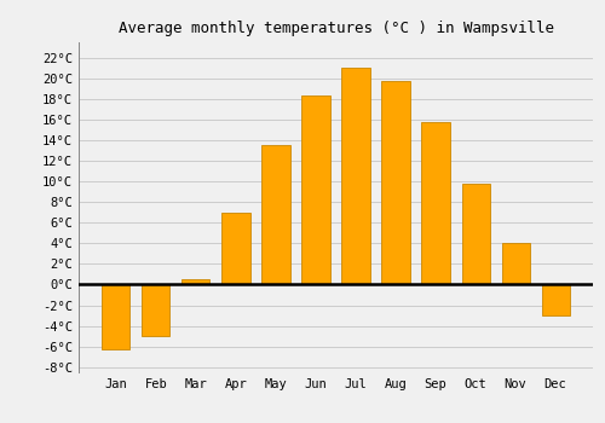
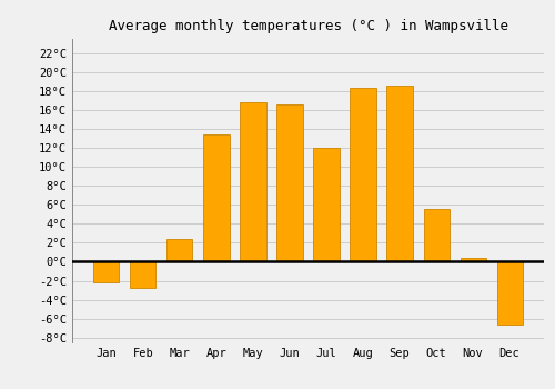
Jan: -6.3°C -> -2.2°C
Feb: -5.0°C -> -2.8°C
Mar: 0.5°C -> 2.4°C
Apr: 7.0°C -> 13.4°C
May: 13.5°C -> 16.8°C
Jun: 18.3°C -> 16.6°C
Jul: 21.0°C -> 12.0°C
Aug: 19.8°C -> 18.4°C
Sep: 15.8°C -> 18.6°C
Oct: 9.8°C -> 5.6°C
Nov: 4.0°C -> 0.4°C
Dec: -3.0°C -> -6.6°C
